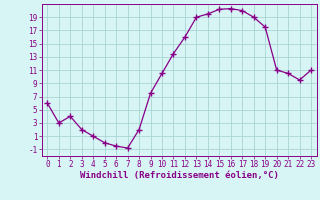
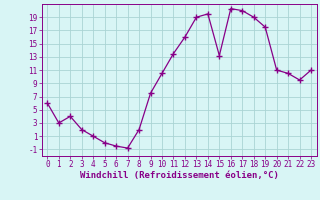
15: 20.2 -> 13.2
